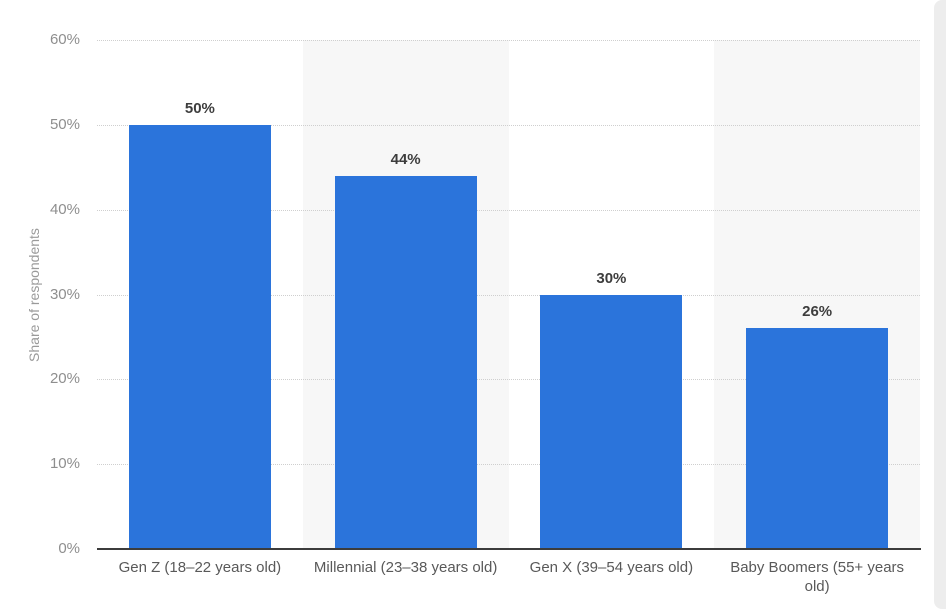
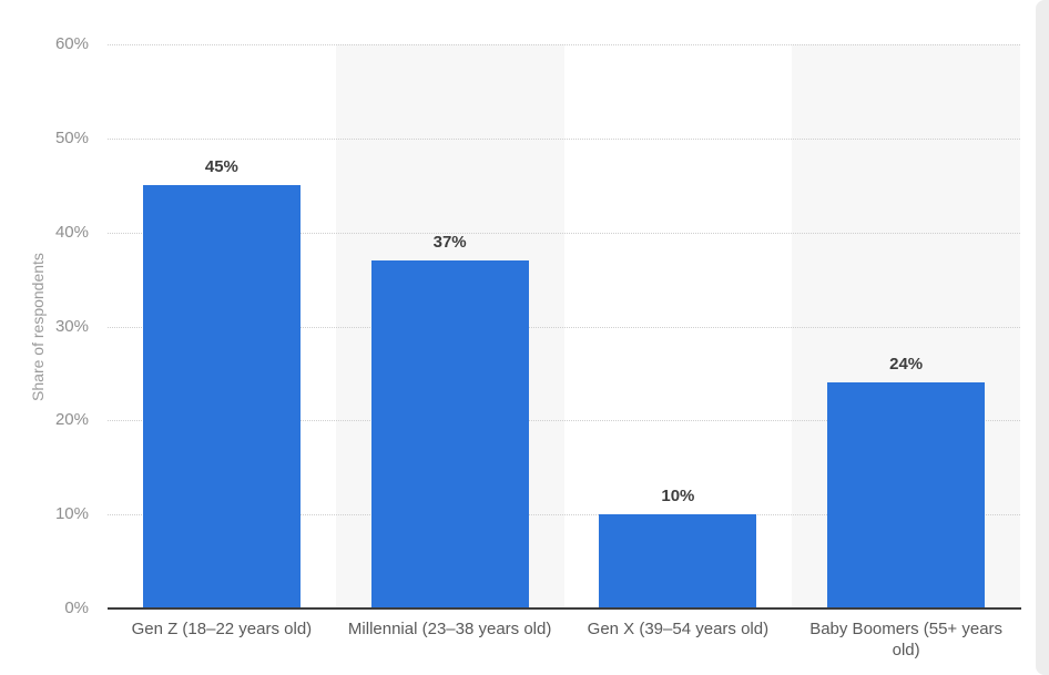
Gen Z (18–22 years old): 50% -> 45%
Millennial (23–38 years old): 44% -> 37%
Gen X (39–54 years old): 30% -> 10%
Baby Boomers (55+ years old): 26% -> 24%
